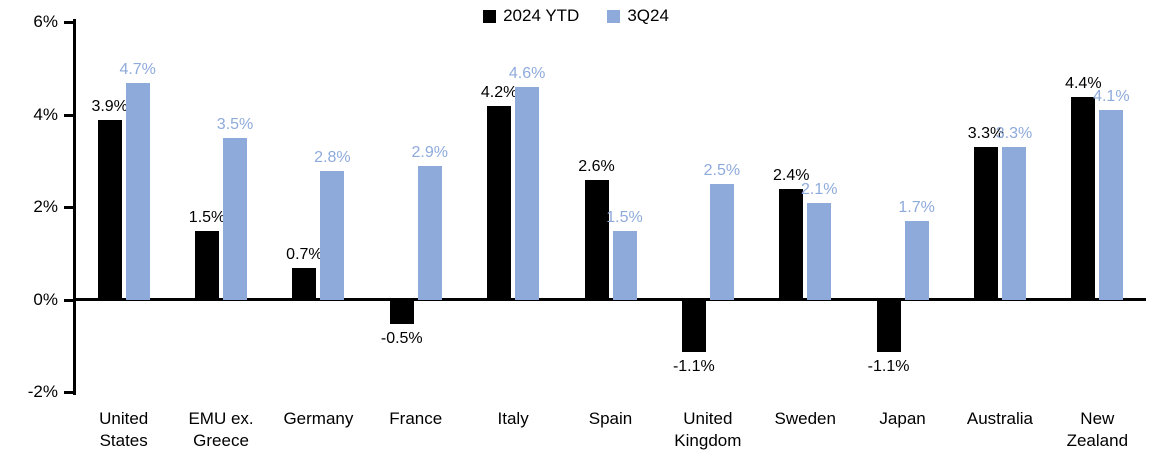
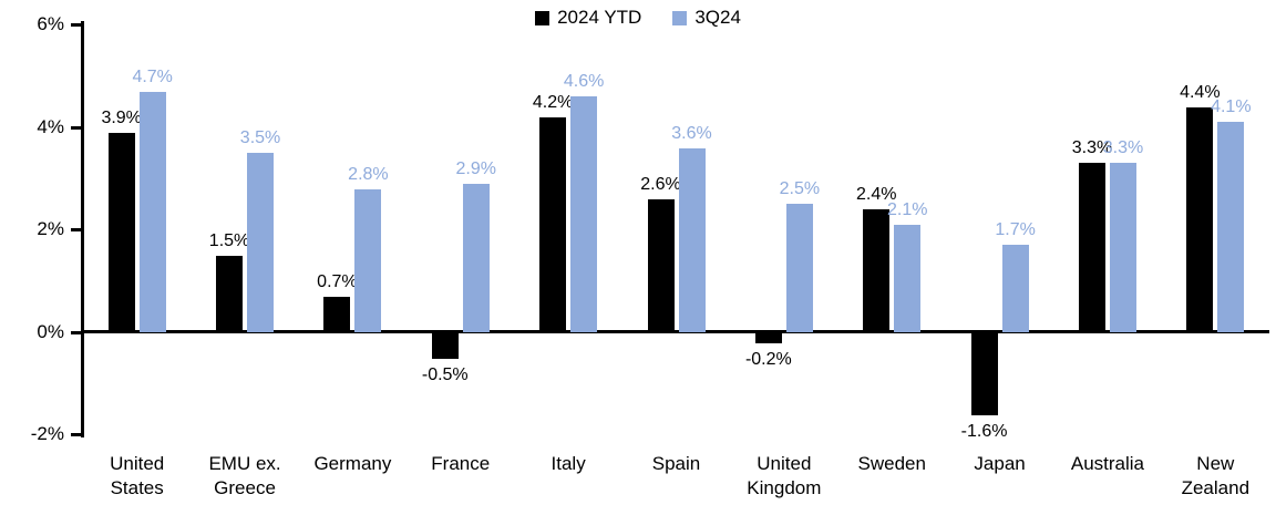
3Q24/Spain: 1.5% -> 3.6%
2024 YTD/United Kingdom: -1.1% -> -0.2%
2024 YTD/Japan: -1.1% -> -1.6%
